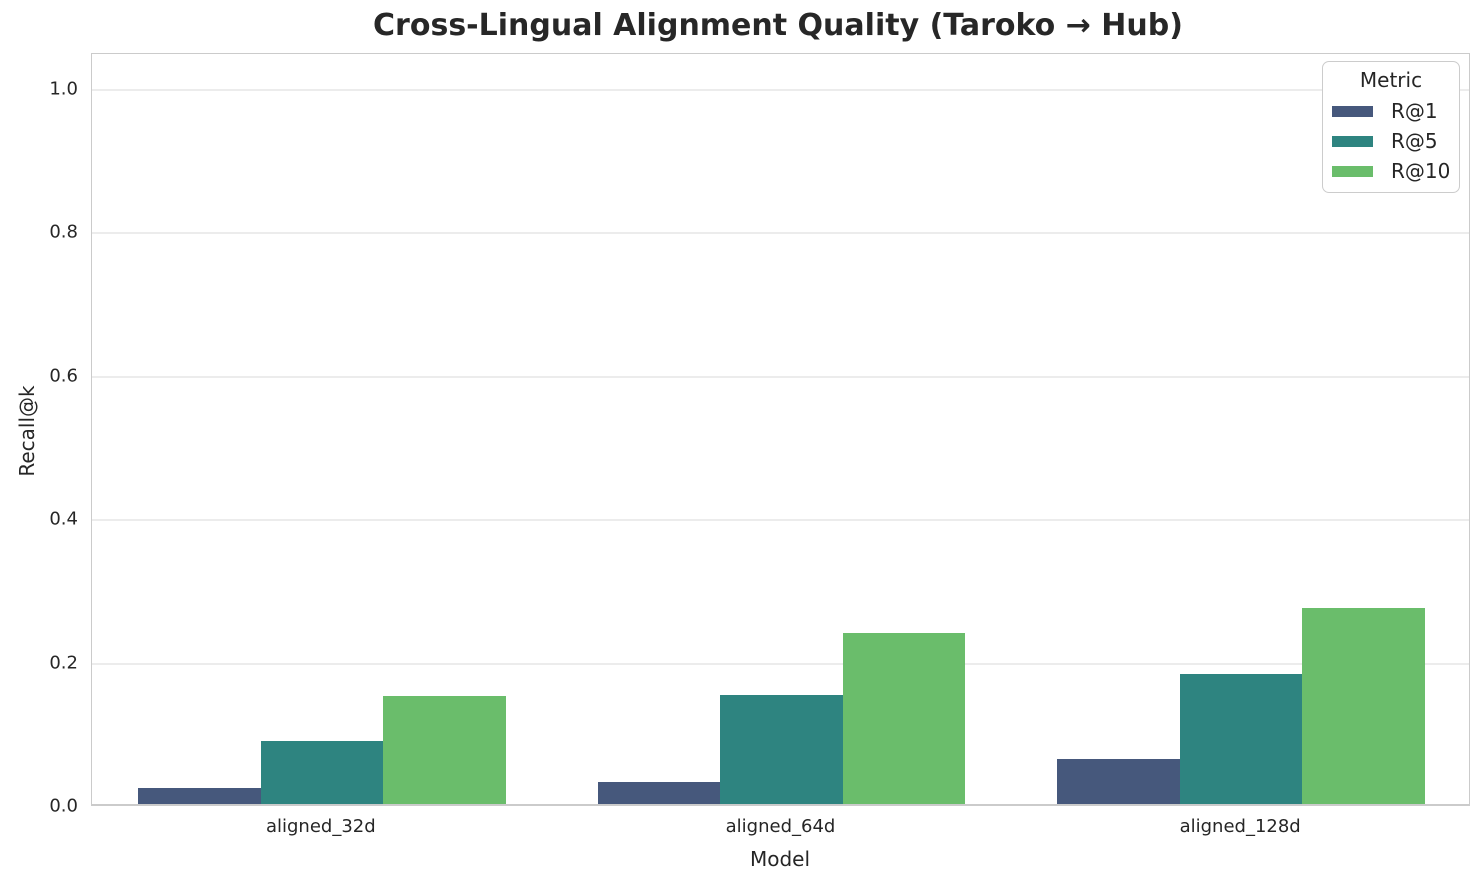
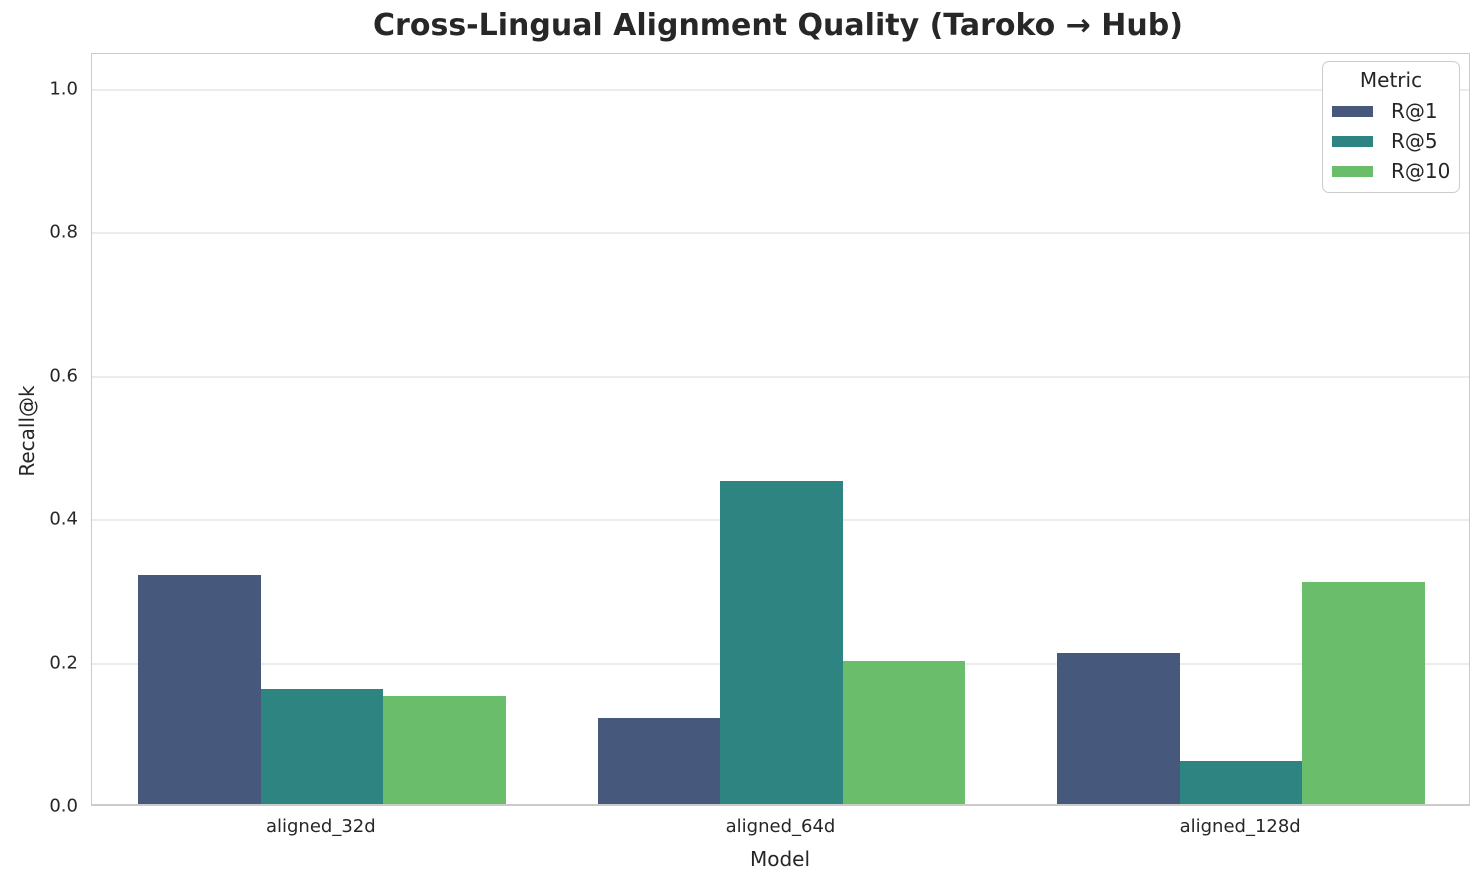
R@1/aligned_32d: 0.02 -> 0.32
R@5/aligned_32d: 0.09 -> 0.16
R@1/aligned_64d: 0.03 -> 0.12
R@5/aligned_64d: 0.15 -> 0.45
R@10/aligned_64d: 0.24 -> 0.20
R@1/aligned_128d: 0.06 -> 0.21
R@5/aligned_128d: 0.18 -> 0.06
R@10/aligned_128d: 0.27 -> 0.31
